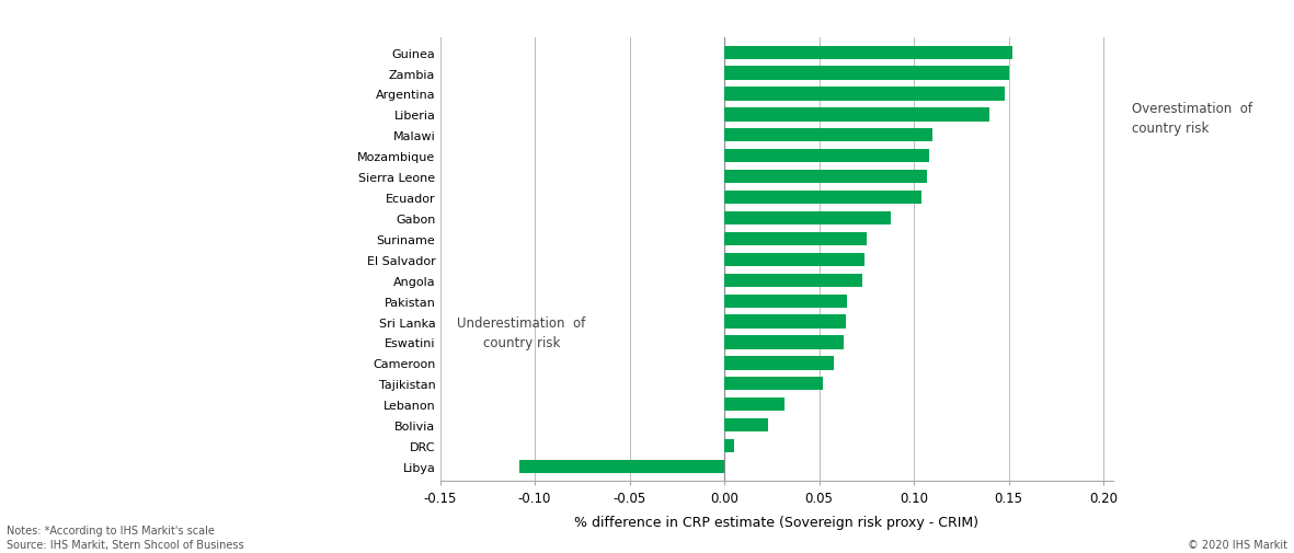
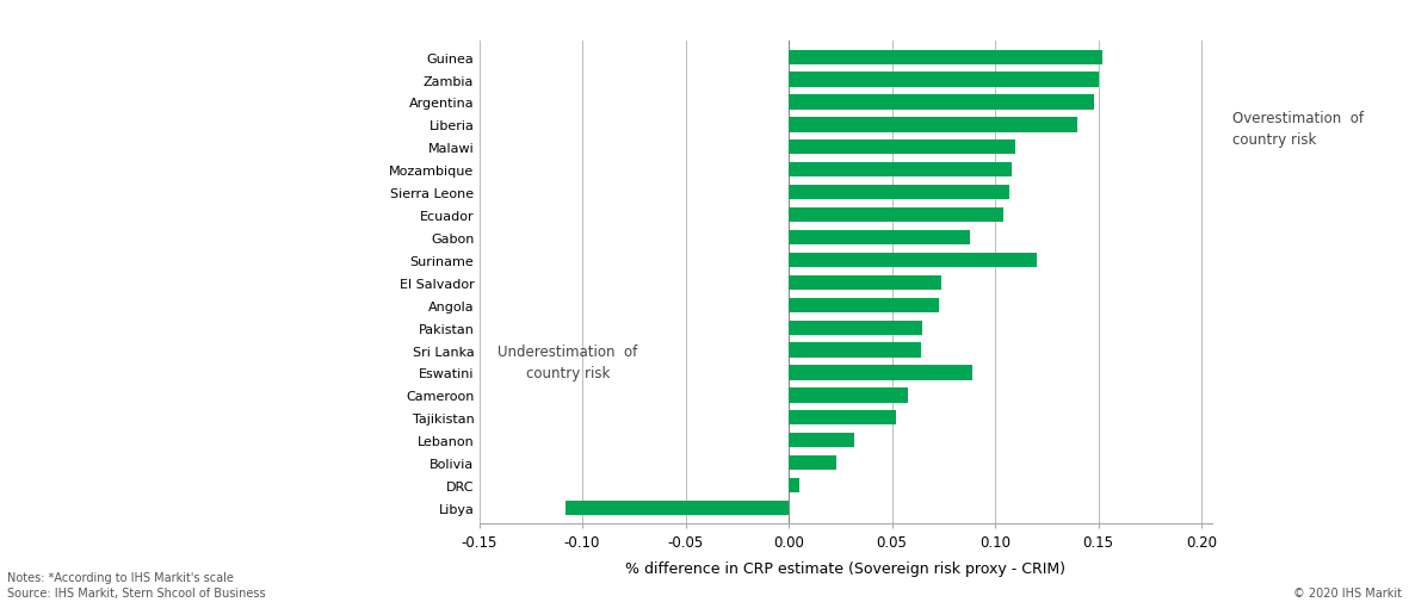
Suriname: 0.075 -> 0.120
Eswatini: 0.063 -> 0.089
